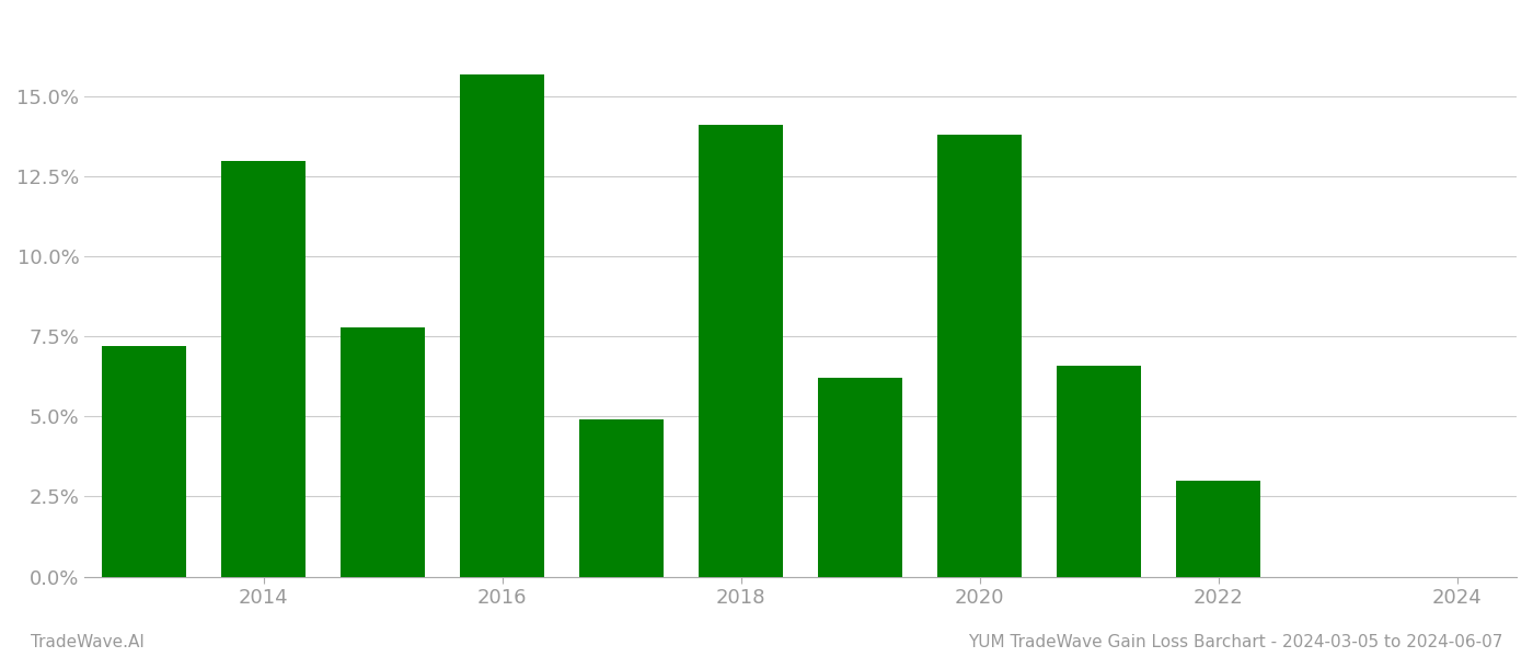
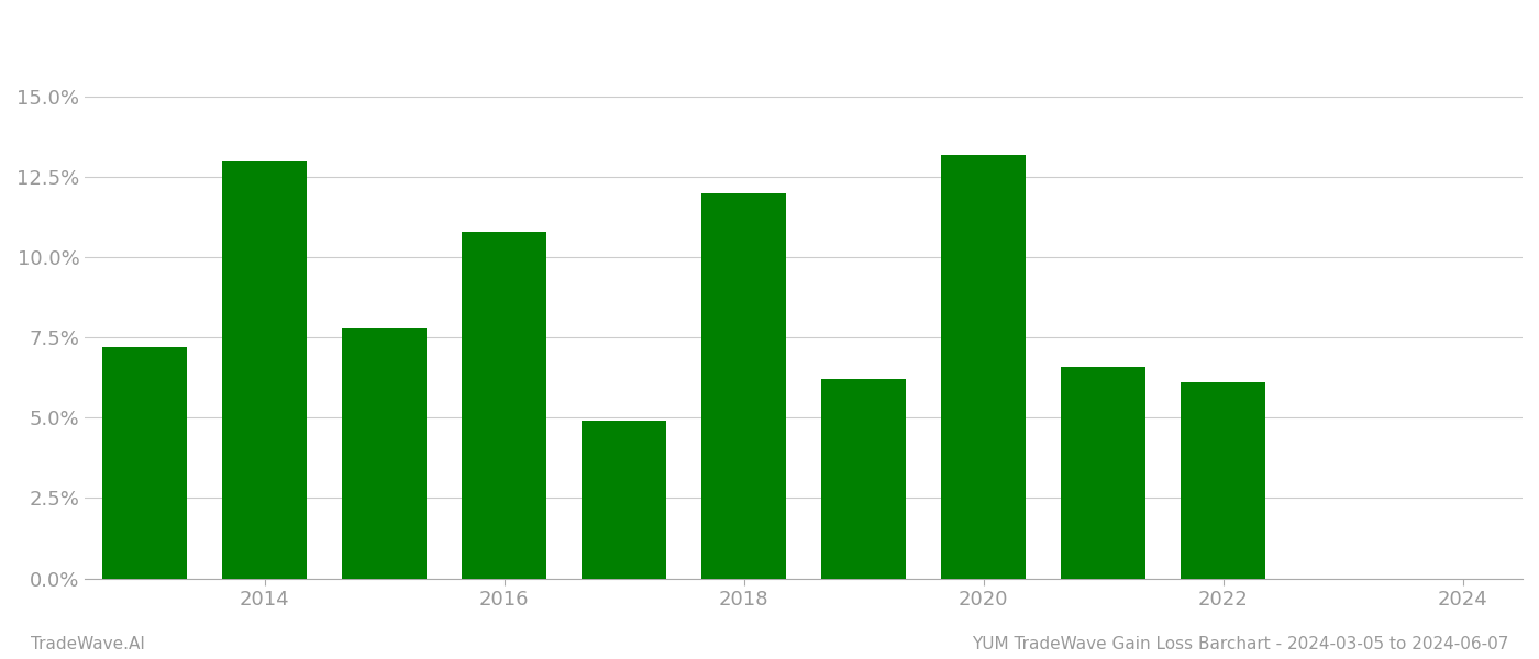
2016: 15.7% -> 10.8%
2018: 14.1% -> 12.0%
2020: 13.8% -> 13.2%
2022: 3.0% -> 6.1%
